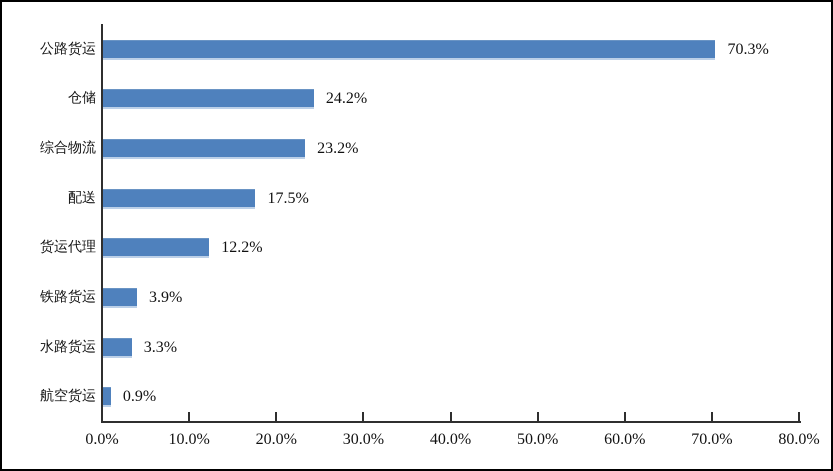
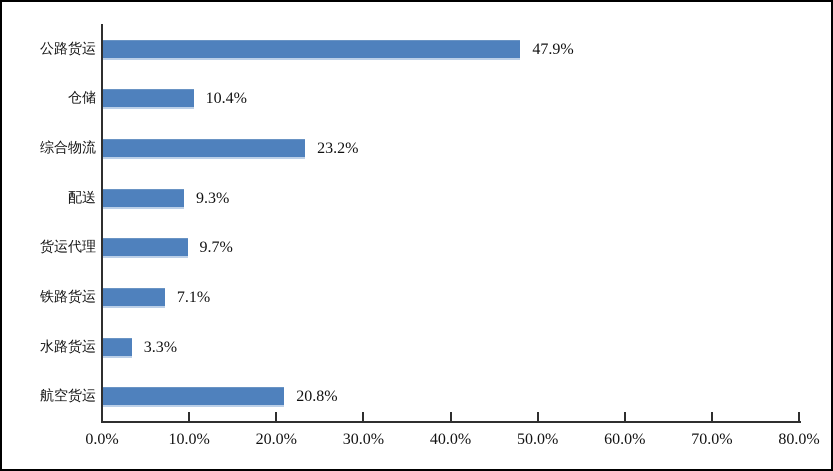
公路货运: 70.3% -> 47.9%
仓储: 24.2% -> 10.4%
配送: 17.5% -> 9.3%
货运代理: 12.2% -> 9.7%
铁路货运: 3.9% -> 7.1%
航空货运: 0.9% -> 20.8%
